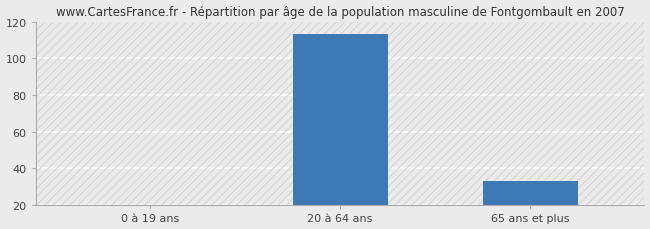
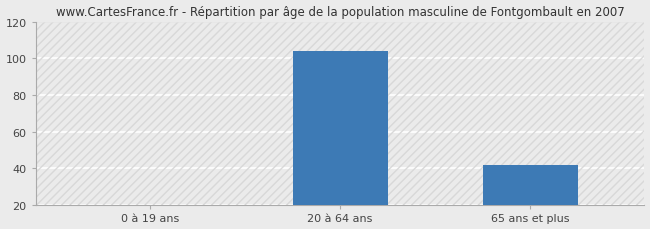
20 à 64 ans: 113 -> 104
65 ans et plus: 33 -> 42
